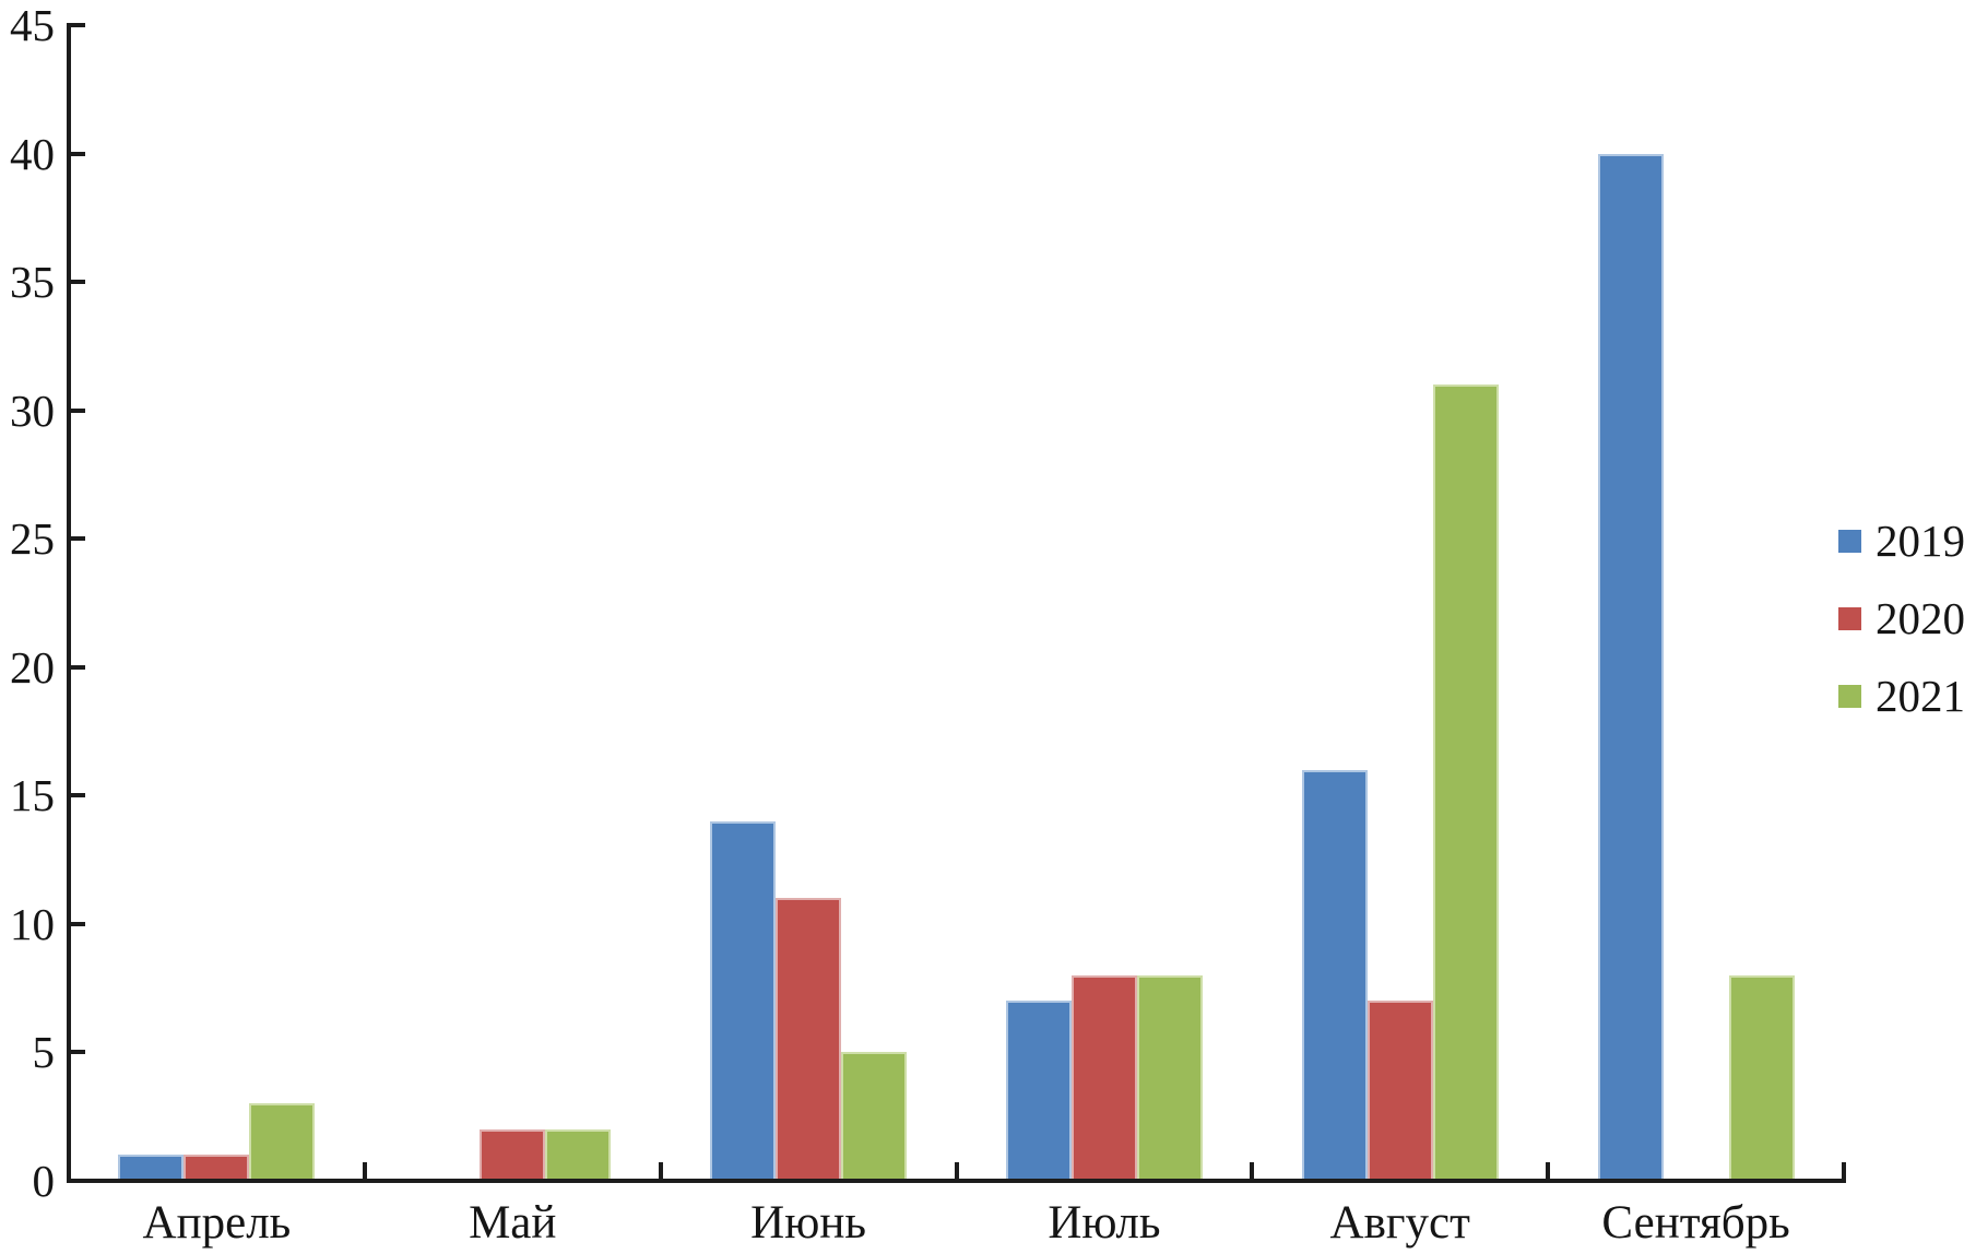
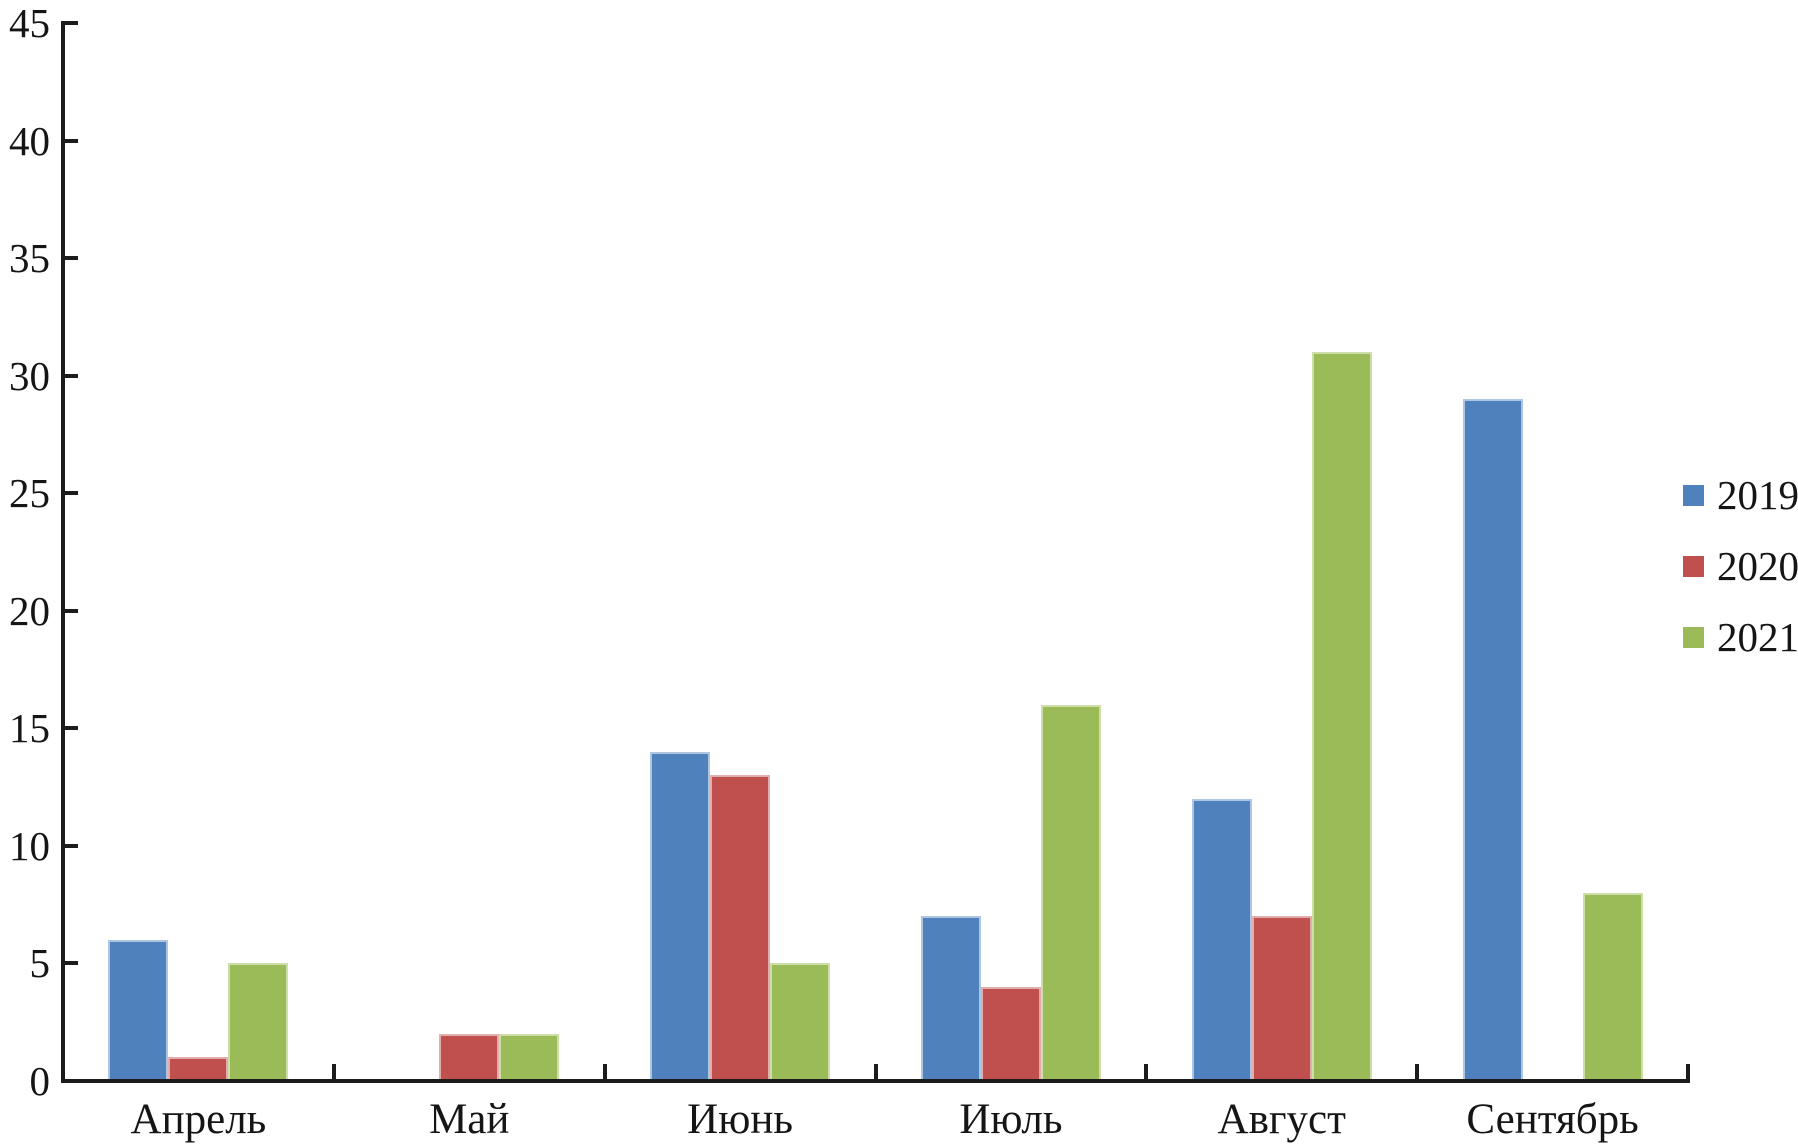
2019/Апрель: 1 -> 6
2021/Апрель: 3 -> 5
2020/Июнь: 11 -> 13
2020/Июль: 8 -> 4
2021/Июль: 8 -> 16
2019/Август: 16 -> 12
2019/Сентябрь: 40 -> 29
